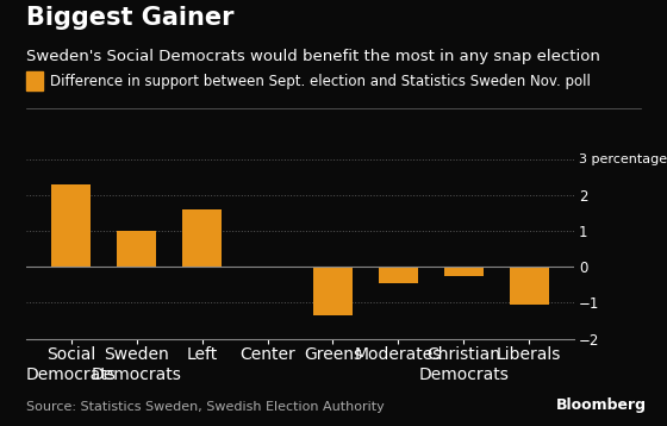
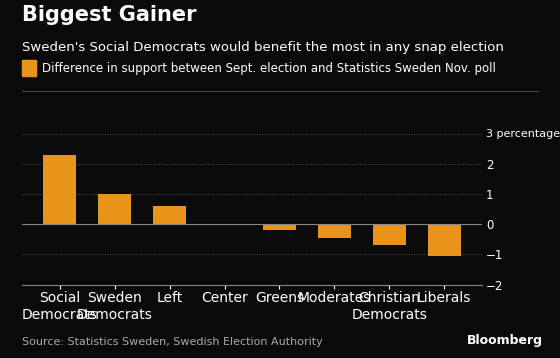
Left: 1.60 -> 0.60
Greens: -1.35 -> -0.20
Christian Democrats: -0.25 -> -0.70
